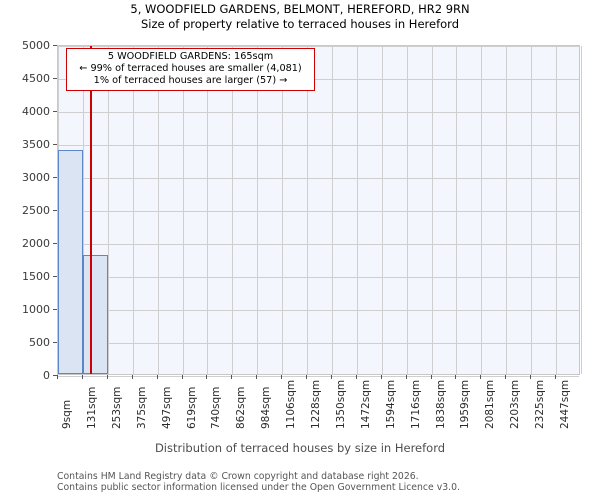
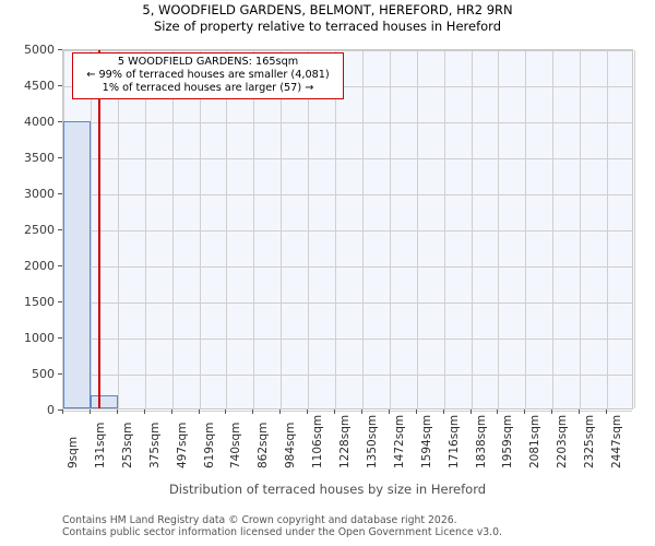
9sqm: 3400 -> 4000
131sqm: 1800 -> 200
